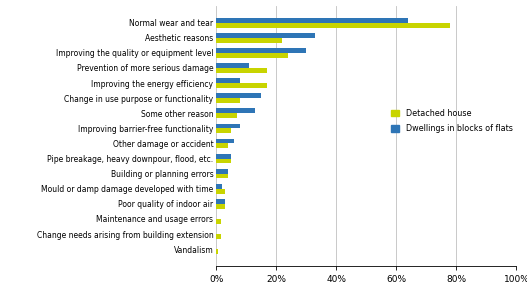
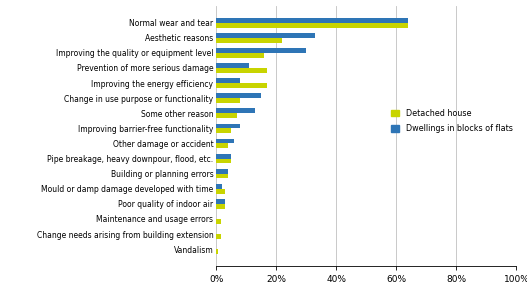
Detached house/Normal wear and tear: 78.0% -> 64.0%
Detached house/Improving the quality or equipment level: 24.0% -> 16.0%
